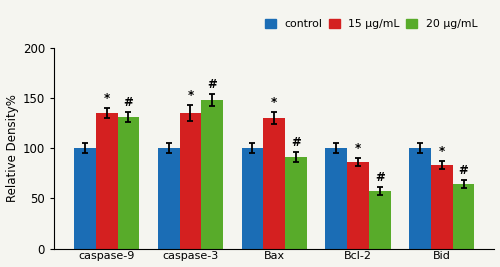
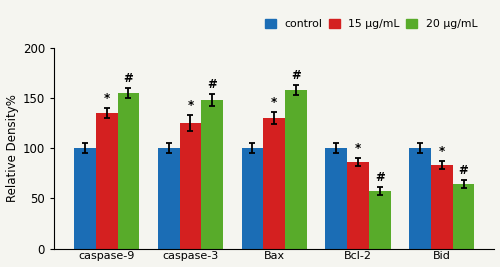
20 μg/mL/caspase-9: 131 -> 155
15 μg/mL/caspase-3: 135 -> 125
20 μg/mL/Bax: 91 -> 158
